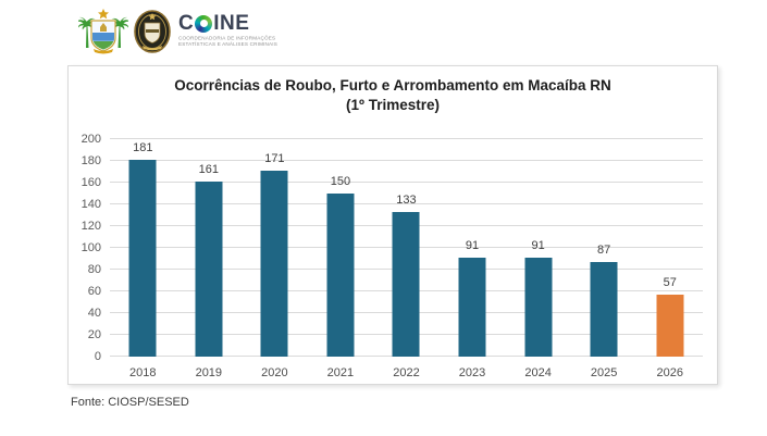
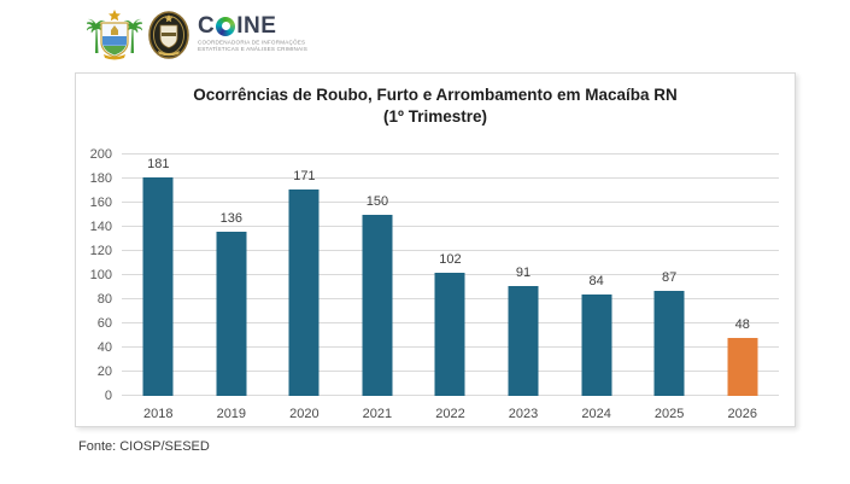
2019: 161 -> 136
2022: 133 -> 102
2024: 91 -> 84
2026: 57 -> 48
